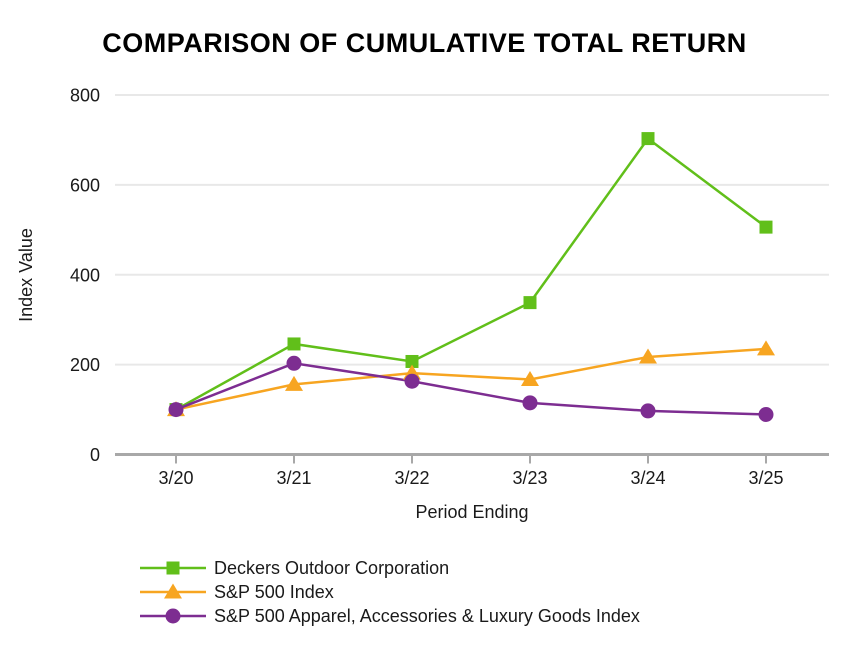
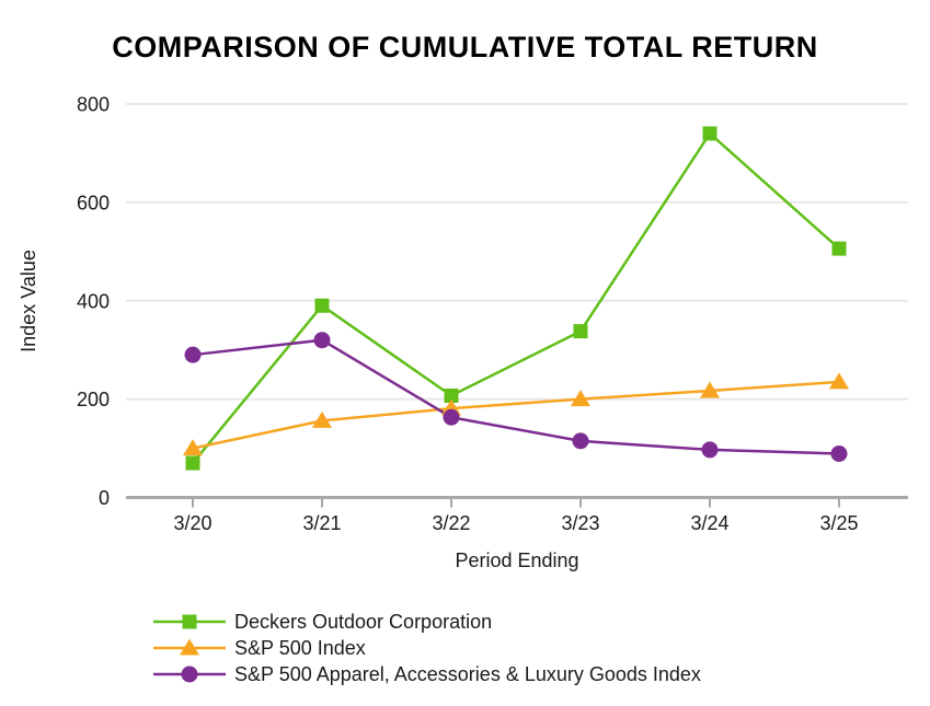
Deckers Outdoor Corporation/3/20: 100 -> 70
S&P 500 Apparel, Accessories & Luxury Goods Index/3/20: 100 -> 290
Deckers Outdoor Corporation/3/21: 250 -> 390
S&P 500 Apparel, Accessories & Luxury Goods Index/3/21: 200 -> 320
S&P 500 Index/3/23: 170 -> 200
Deckers Outdoor Corporation/3/24: 700 -> 740
